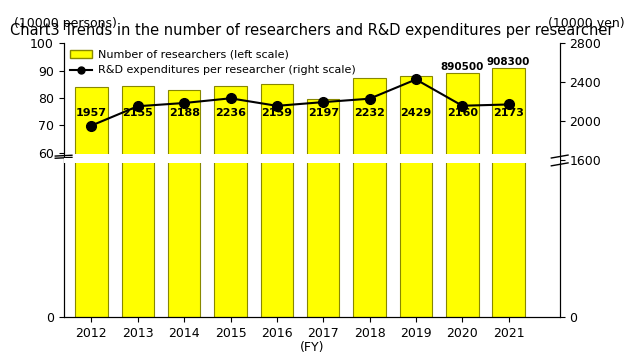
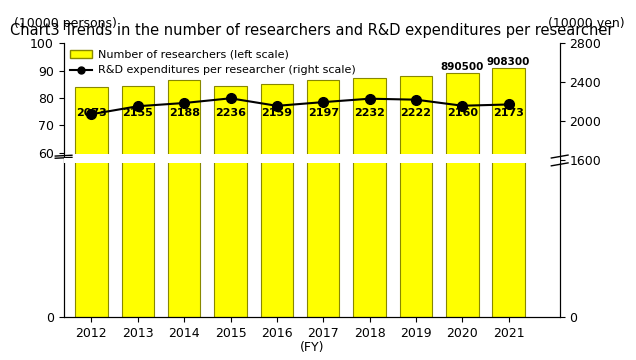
R&D expenditures per researcher (right scale)/2012: 1957 -> 2073
Number of researchers (left scale)/2014: 83.0 -> 86.5
Number of researchers (left scale)/2017: 79.5 -> 86.5
R&D expenditures per researcher (right scale)/2019: 2429 -> 2222
